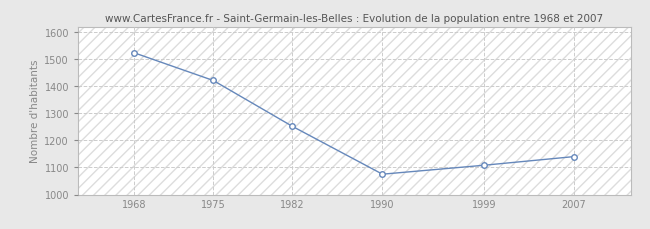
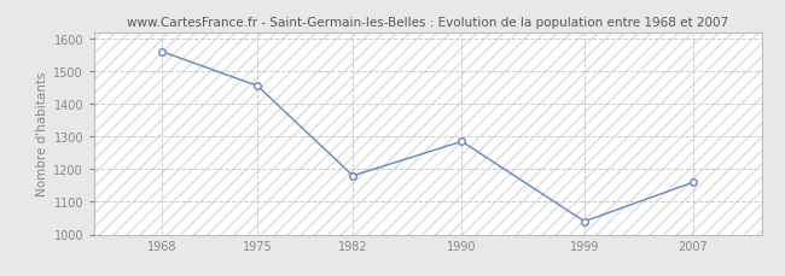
1968: 1523 -> 1560
1975: 1421 -> 1455
1982: 1252 -> 1180
1990: 1075 -> 1285
1999: 1108 -> 1040
2007: 1140 -> 1160
